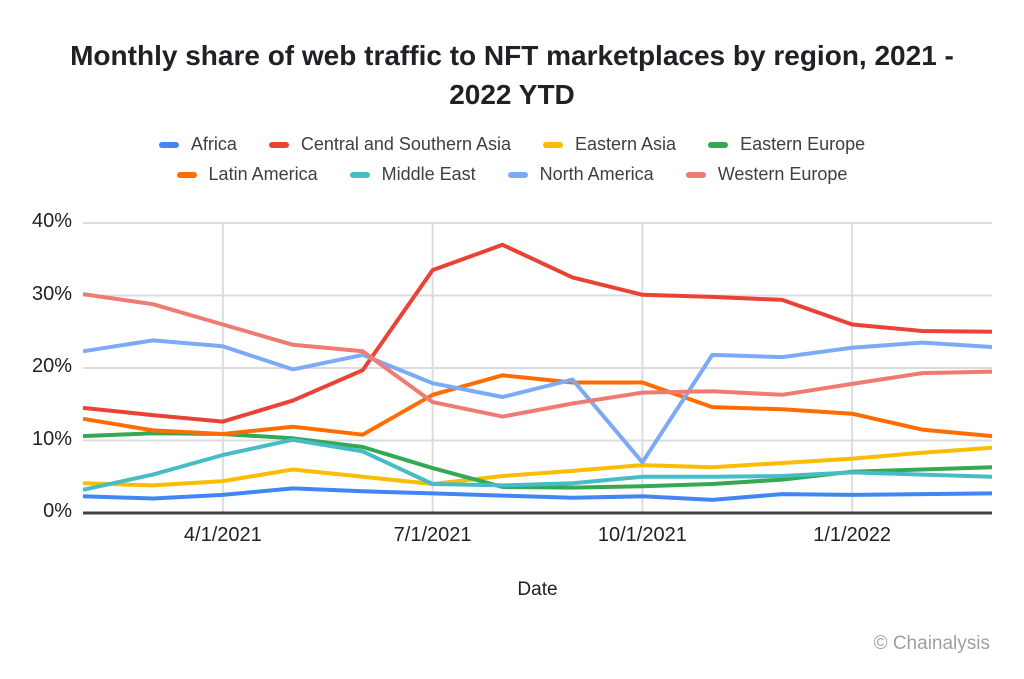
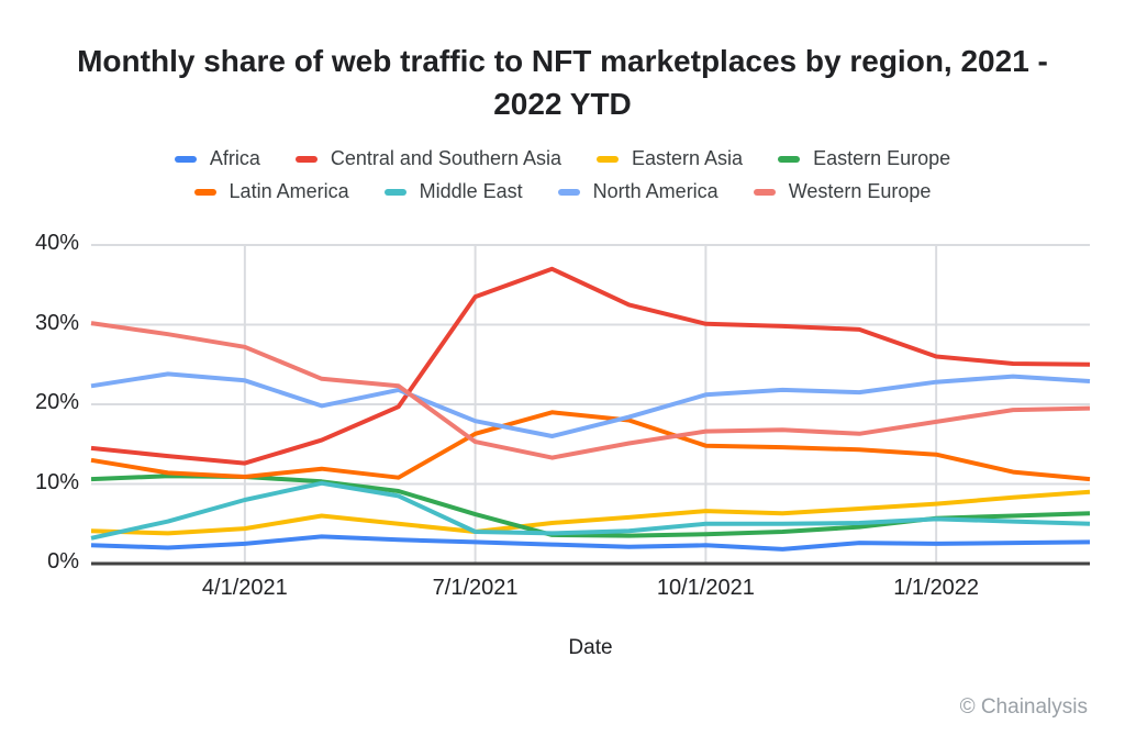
Western Europe/4/1/2021: 26% -> 27%
Latin America/10/1/2021: 18% -> 15%
North America/10/1/2021: 7% -> 21%
